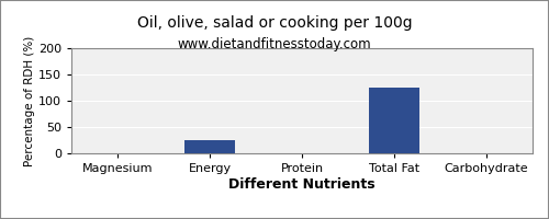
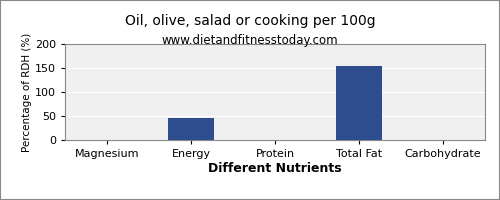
Energy: 25 -> 45
Total Fat: 125 -> 155
